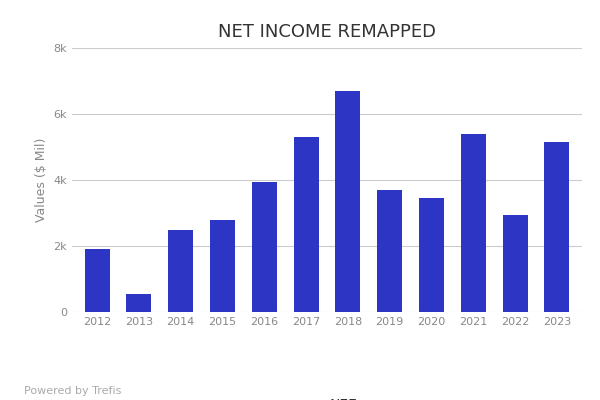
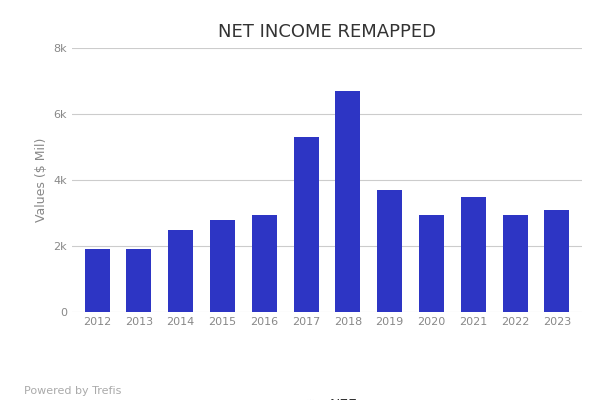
2013: 0.55k -> 1.90k
2016: 3.95k -> 2.95k
2020: 3.45k -> 2.95k
2021: 5.40k -> 3.50k
2023: 5.15k -> 3.10k
